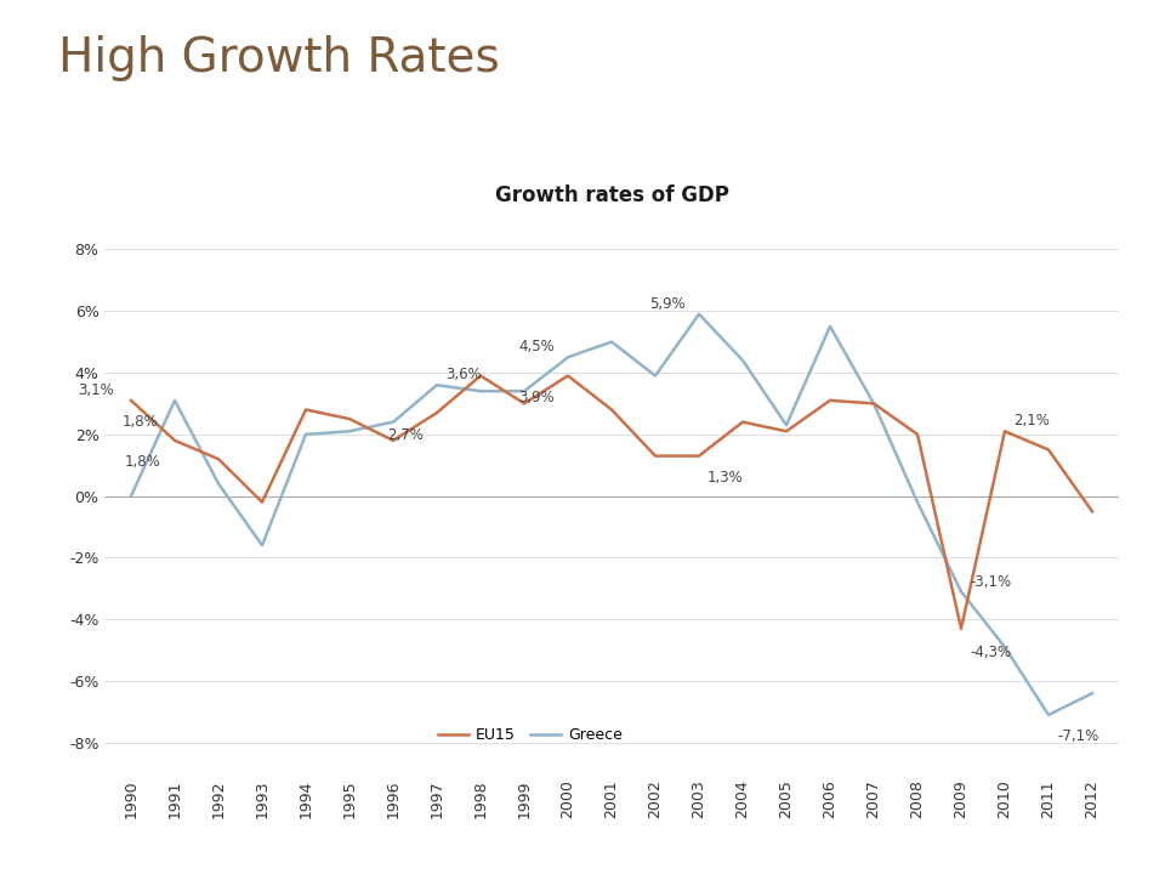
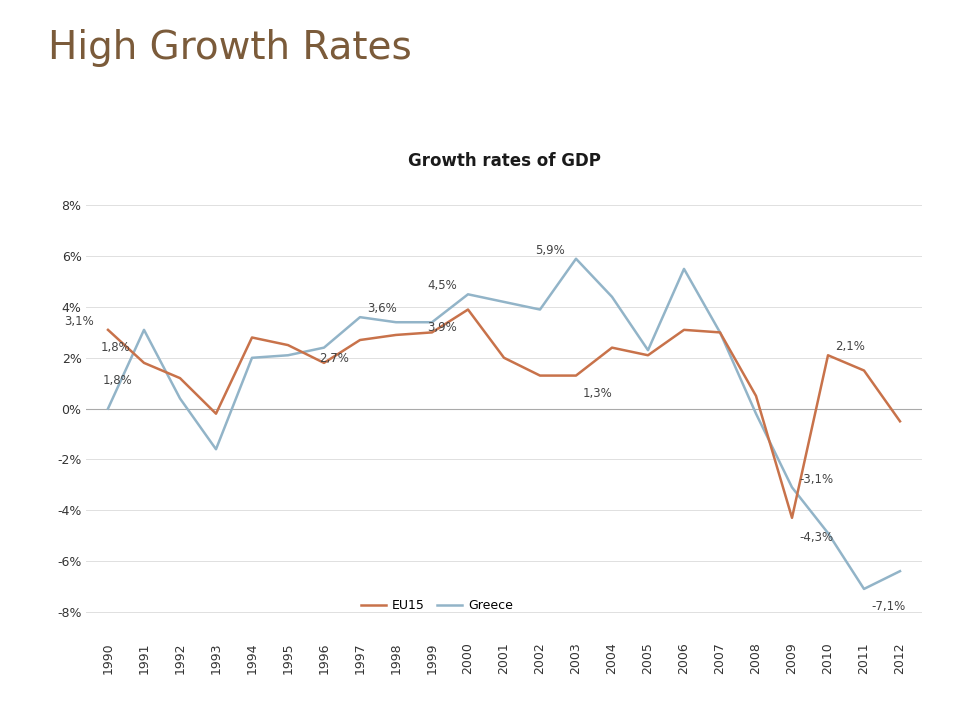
EU15/1998: 3.9% -> 2.9%
EU15/2001: 2.8% -> 2.0%
Greece/2001: 5.0% -> 4.2%
EU15/2008: 2.0% -> 0.5%
